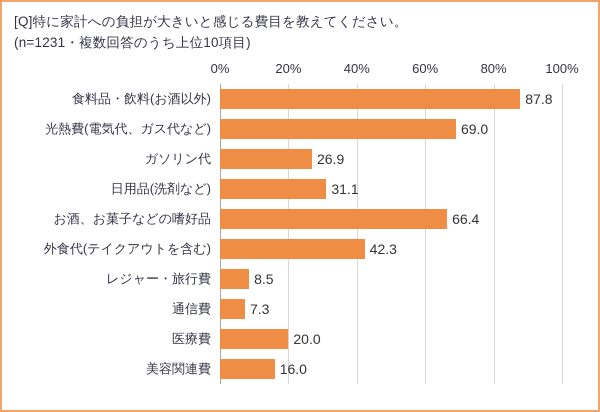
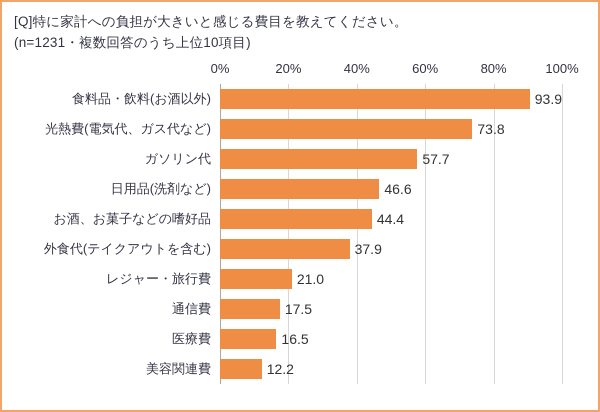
食料品・飲料(お酒以外): 87.8 -> 93.9
光熱費(電気代、ガス代など): 69.0 -> 73.8
ガソリン代: 26.9 -> 57.7
日用品(洗剤など): 31.1 -> 46.6
お酒、お菓子などの嗜好品: 66.4 -> 44.4
外食代(テイクアウトを含む): 42.3 -> 37.9
レジャー・旅行費: 8.5 -> 21.0
通信費: 7.3 -> 17.5
医療費: 20.0 -> 16.5
美容関連費: 16.0 -> 12.2
